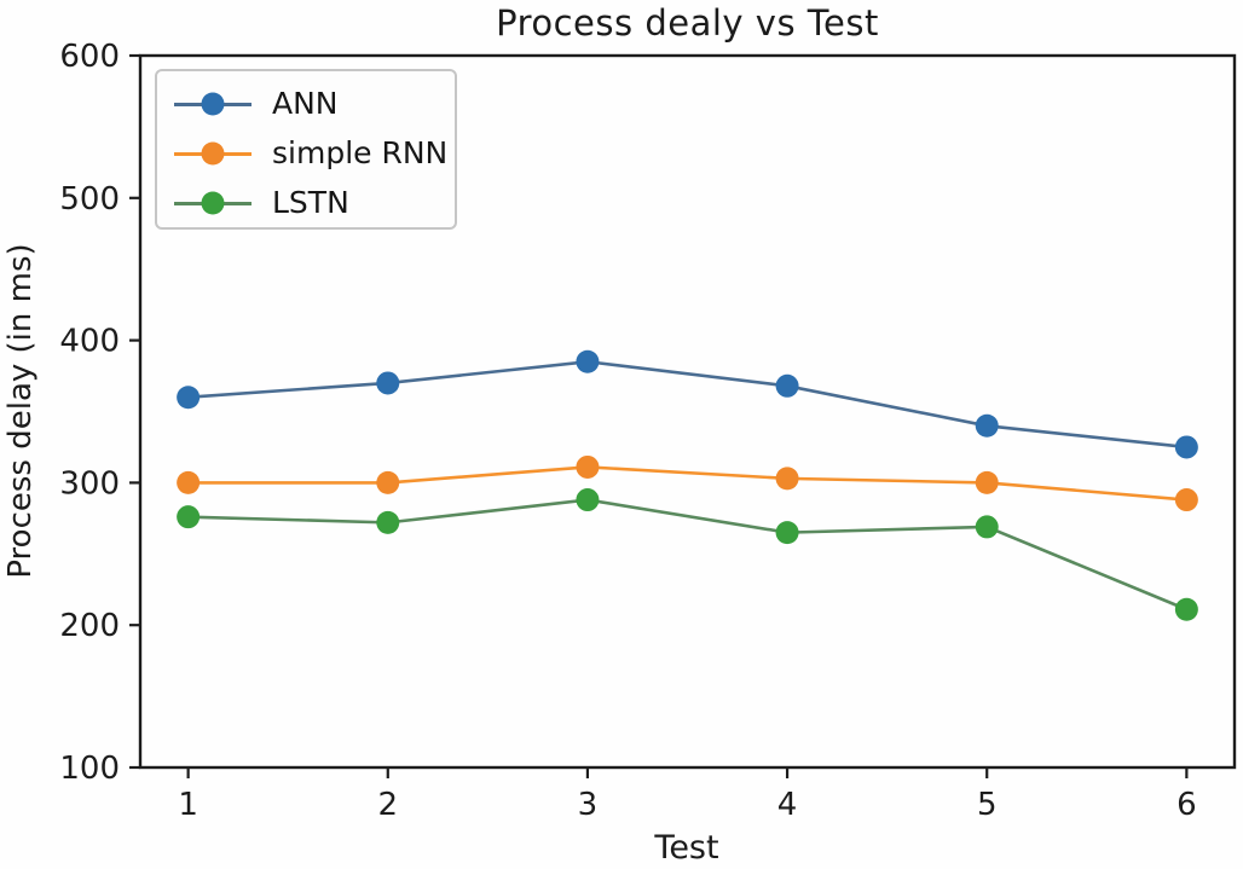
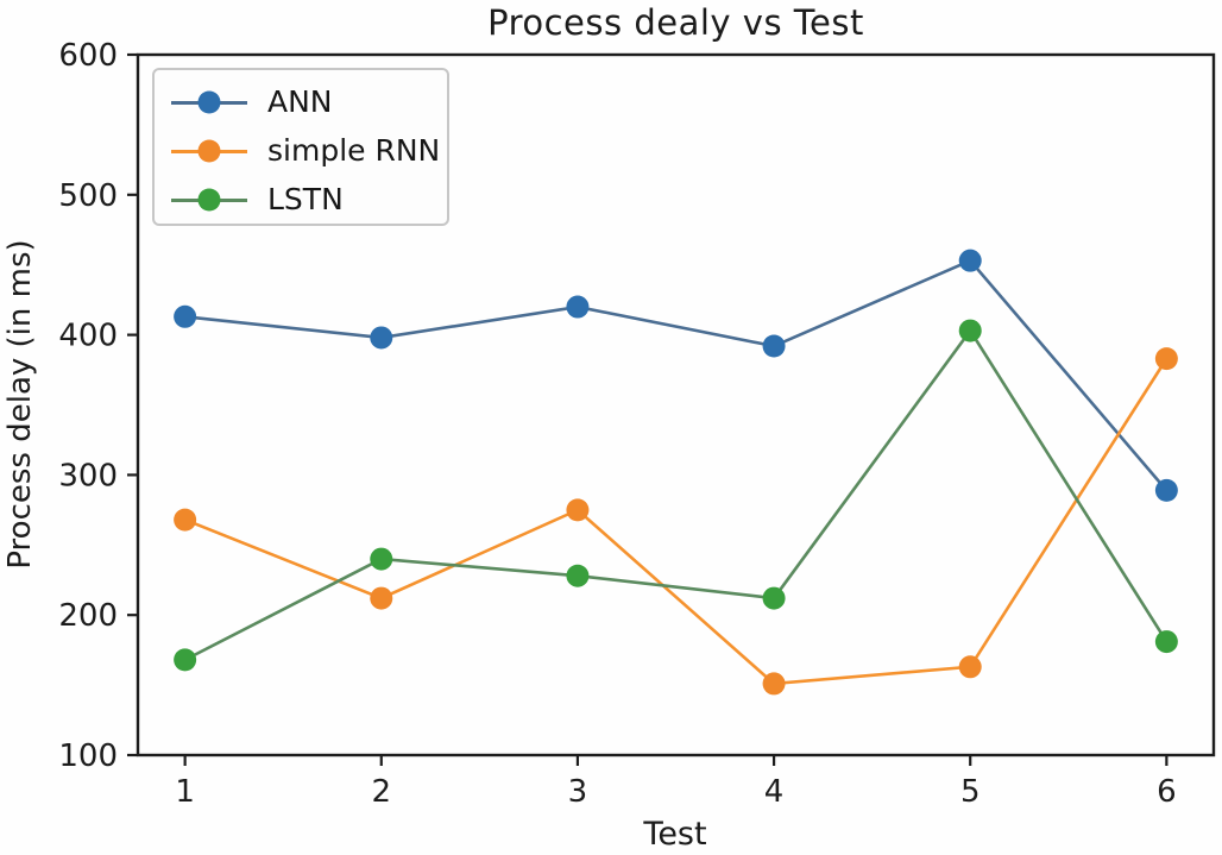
ANN/1: 360 -> 413
simple RNN/1: 300 -> 268
LSTN/1: 276 -> 168
ANN/2: 370 -> 398
simple RNN/2: 300 -> 212
LSTN/2: 272 -> 240
ANN/3: 385 -> 420
simple RNN/3: 311 -> 275
LSTN/3: 288 -> 228
ANN/4: 368 -> 392
simple RNN/4: 303 -> 151
LSTN/4: 265 -> 212
ANN/5: 340 -> 453
simple RNN/5: 300 -> 163
LSTN/5: 269 -> 403
ANN/6: 325 -> 289
simple RNN/6: 288 -> 383
LSTN/6: 211 -> 181
